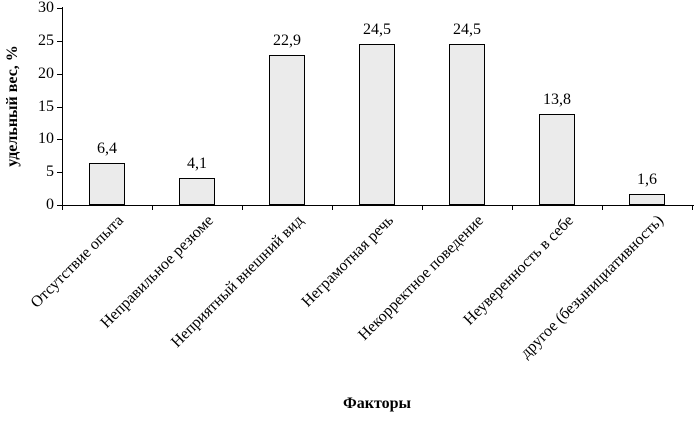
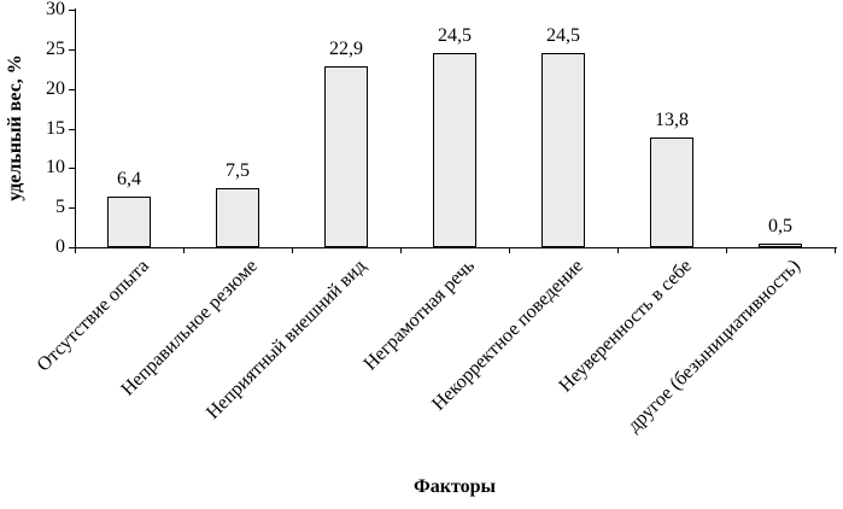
Неправильное резюме: 4,1 -> 7,5
другое (безынициативность): 1,6 -> 0,5
